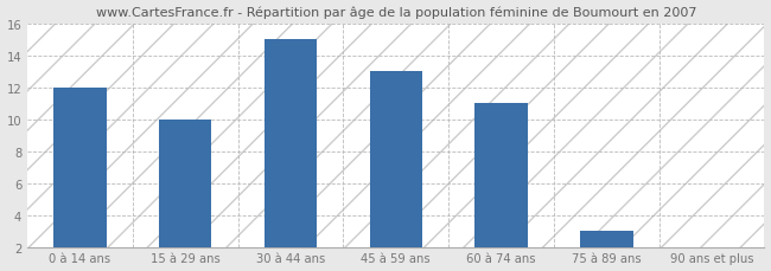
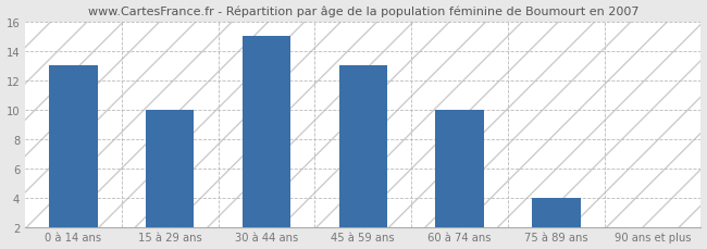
0 à 14 ans: 12 -> 13
60 à 74 ans: 11 -> 10
75 à 89 ans: 3 -> 4
